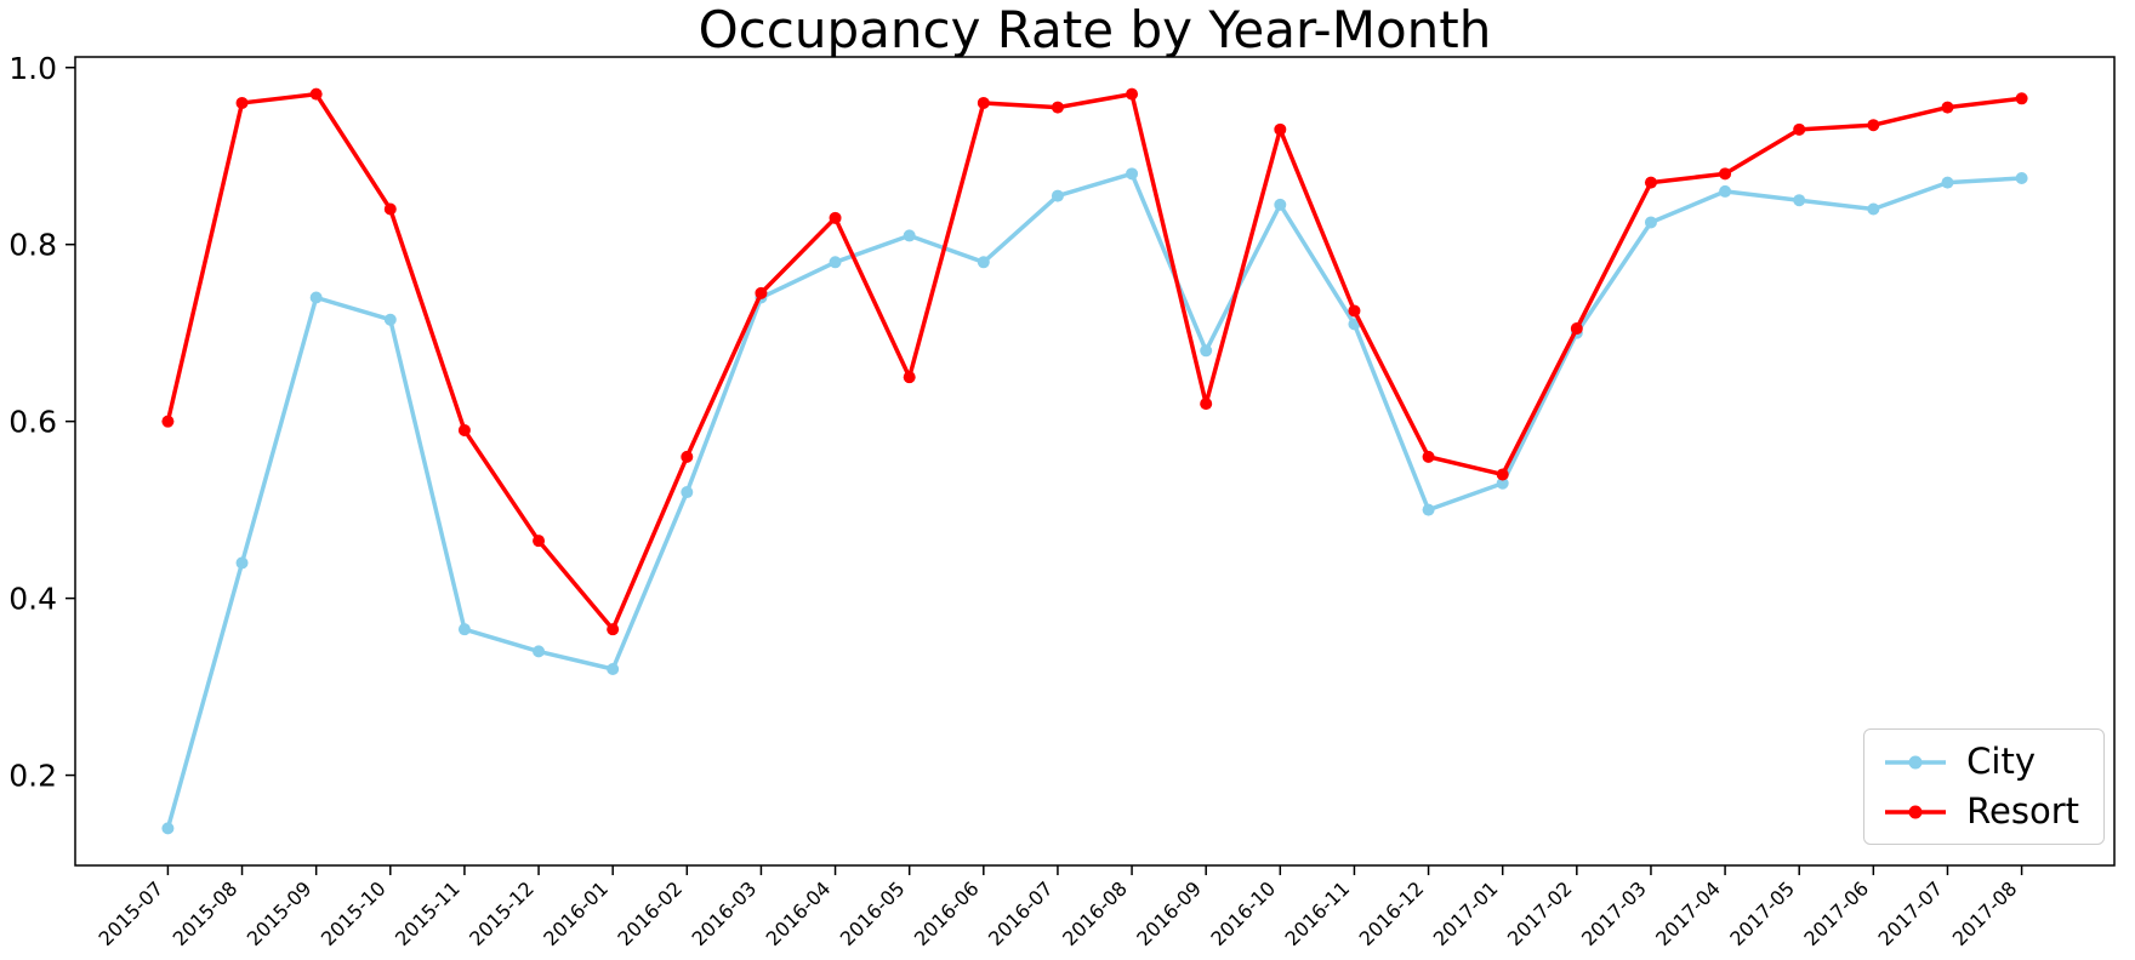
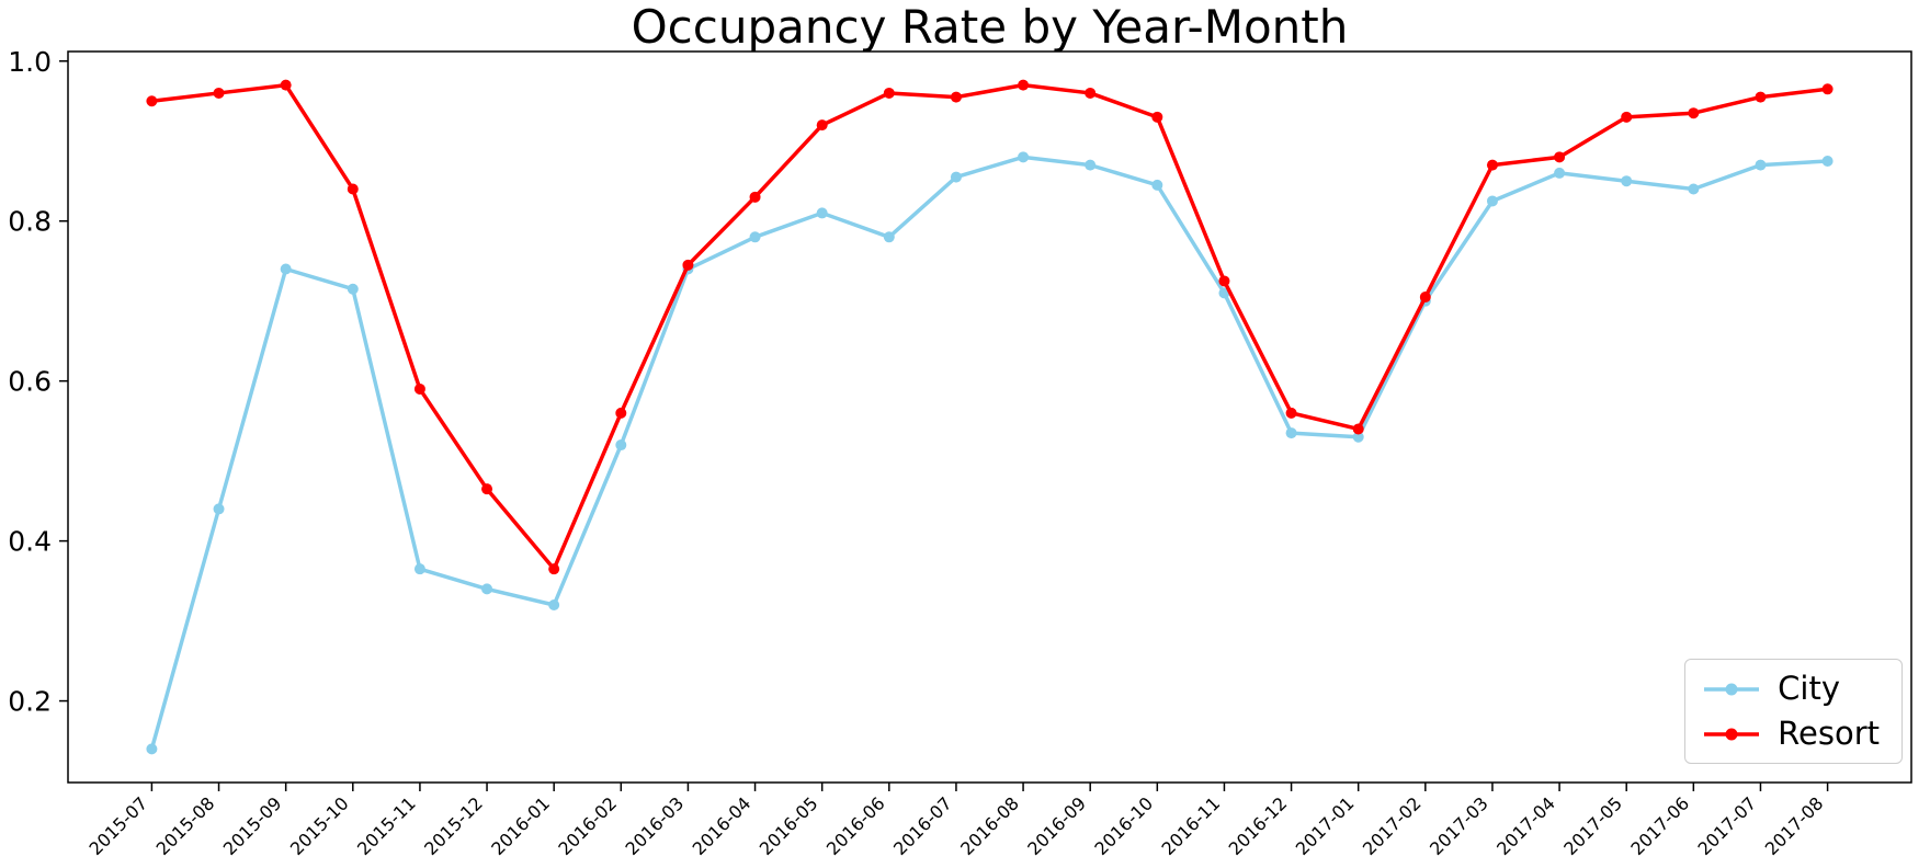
Resort/2015-07: 0.60 -> 0.95
Resort/2016-05: 0.65 -> 0.92
City/2016-09: 0.68 -> 0.87
Resort/2016-09: 0.62 -> 0.96
City/2016-12: 0.50 -> 0.54
